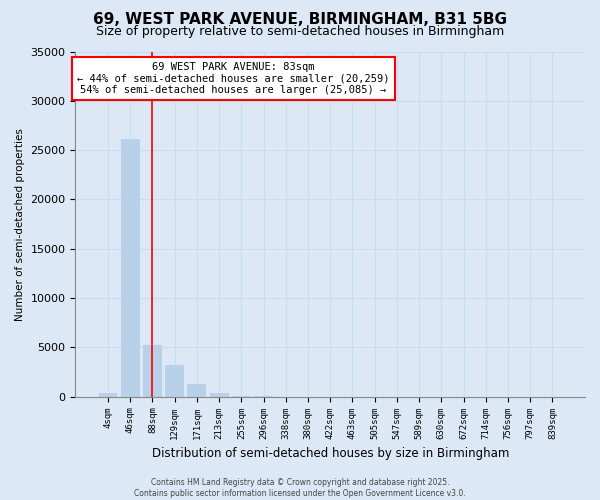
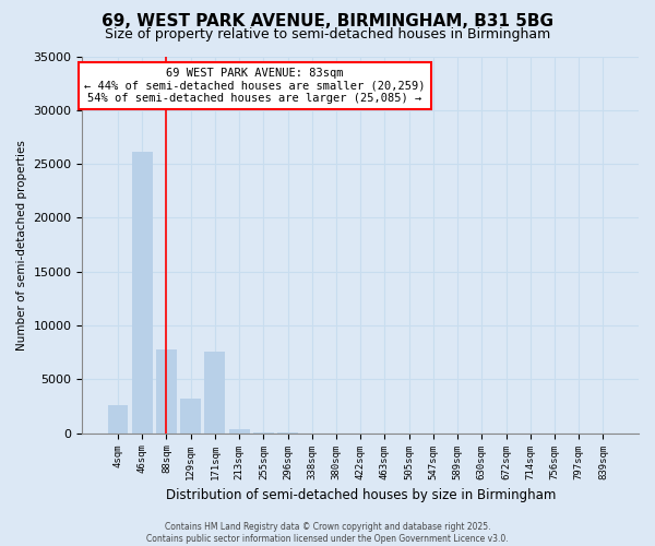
4sqm: 400 -> 2600
88sqm: 5200 -> 7800
171sqm: 1300 -> 7600
